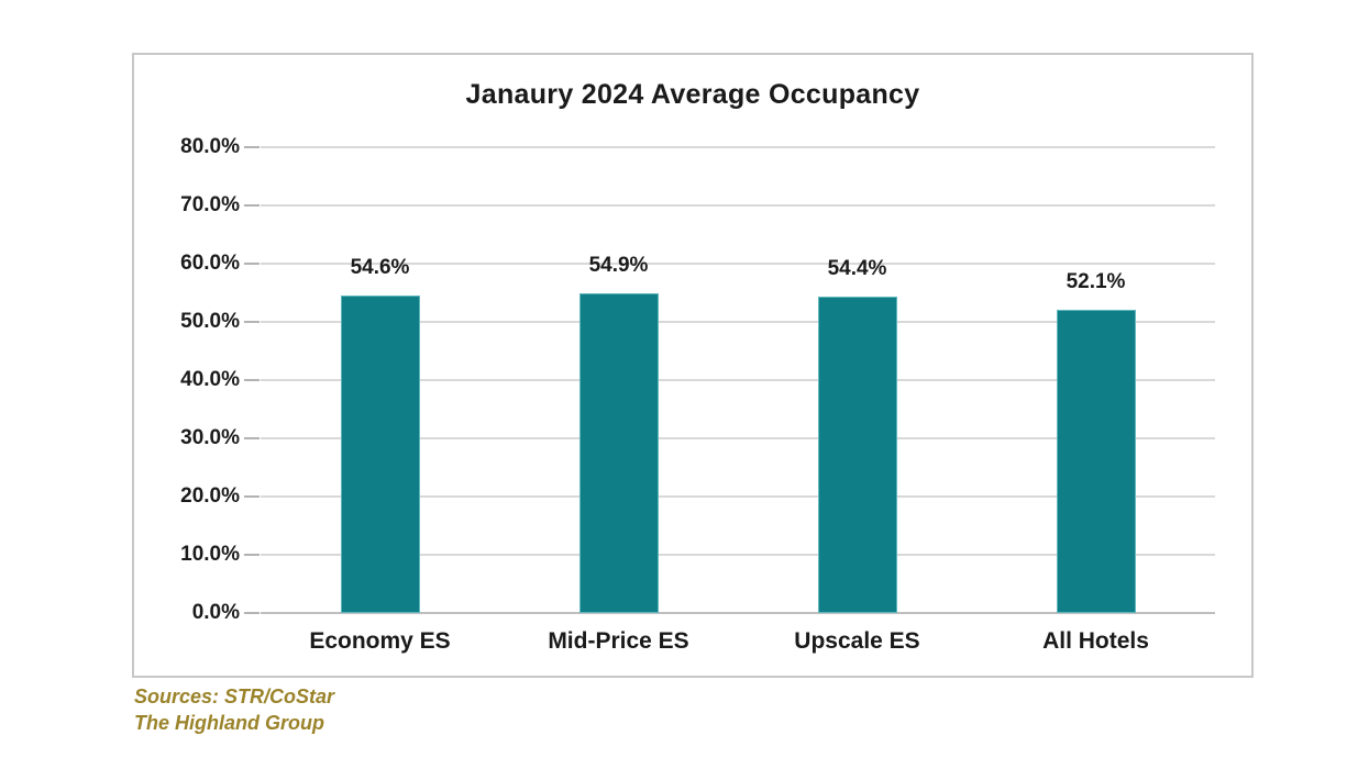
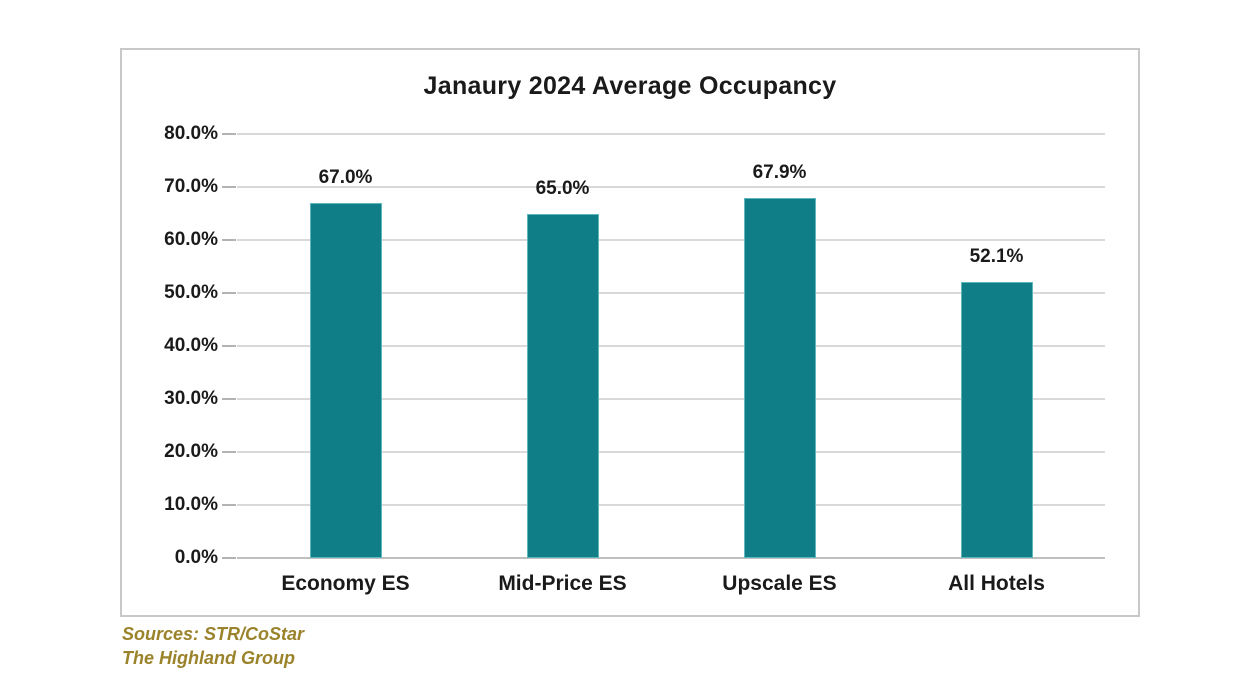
Economy ES: 54.6% -> 67.0%
Mid-Price ES: 54.9% -> 65.0%
Upscale ES: 54.4% -> 67.9%
